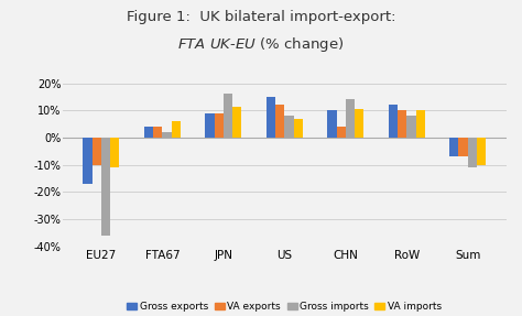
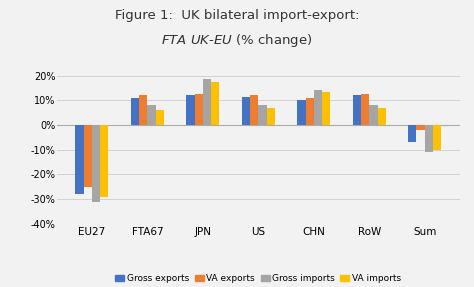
Gross exports/EU27: -17.0% -> -28.0%
VA exports/EU27: -10.0% -> -25.0%
Gross imports/EU27: -36.0% -> -31.0%
VA imports/EU27: -11.0% -> -29.0%
Gross exports/FTA67: 4.0% -> 11.0%
VA exports/FTA67: 4.0% -> 12.0%
Gross imports/FTA67: 2.0% -> 8.0%
Gross exports/JPN: 9.0% -> 12.0%
VA exports/JPN: 9.0% -> 12.5%
Gross imports/JPN: 16.0% -> 18.5%
VA imports/JPN: 11.5% -> 17.5%
Gross exports/US: 15.0% -> 11.5%
VA exports/CHN: 4.0% -> 11.0%
VA imports/CHN: 10.5% -> 13.5%
VA exports/RoW: 10.0% -> 12.5%
VA imports/RoW: 10.0% -> 7.0%
VA exports/Sum: -7.0% -> -2.0%
